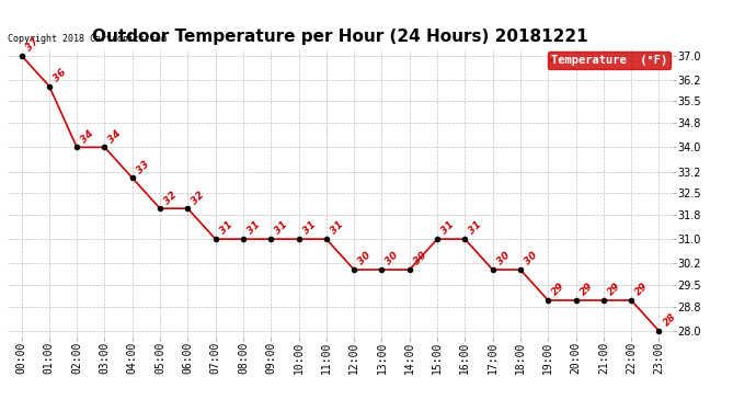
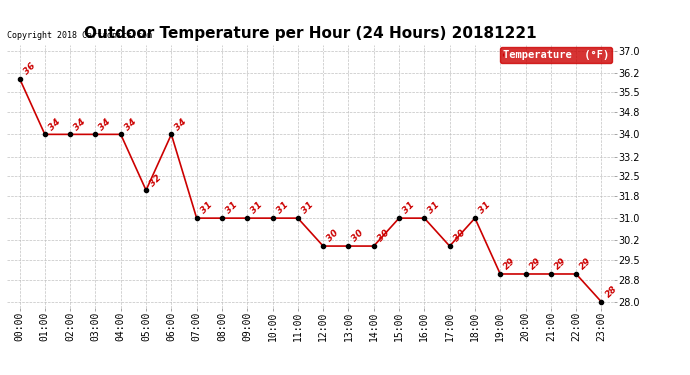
00:00: 37 -> 36
01:00: 36 -> 34
04:00: 33 -> 34
06:00: 32 -> 34
18:00: 30 -> 31
